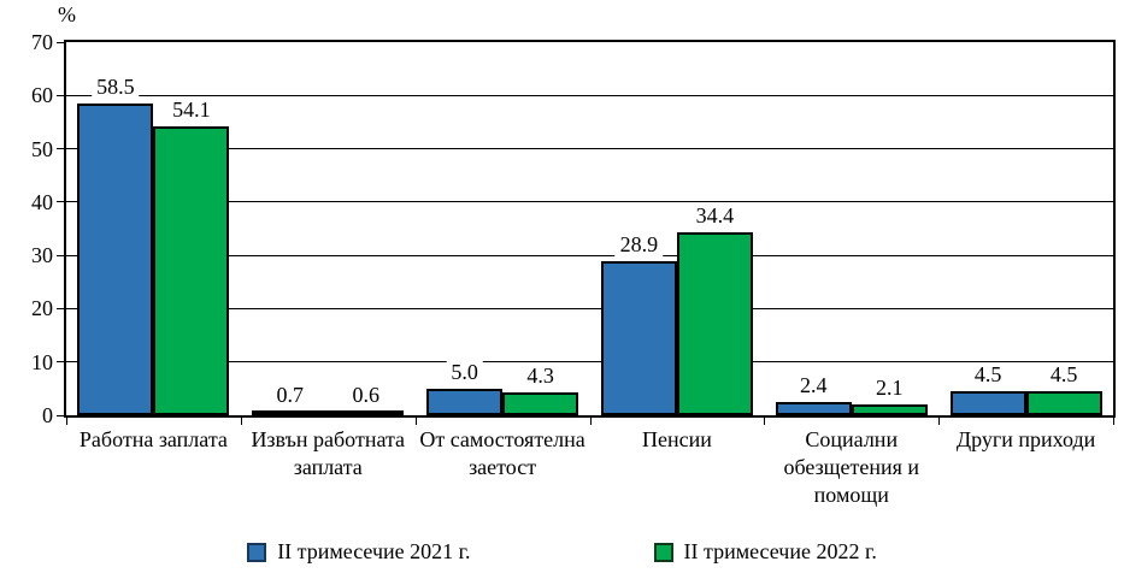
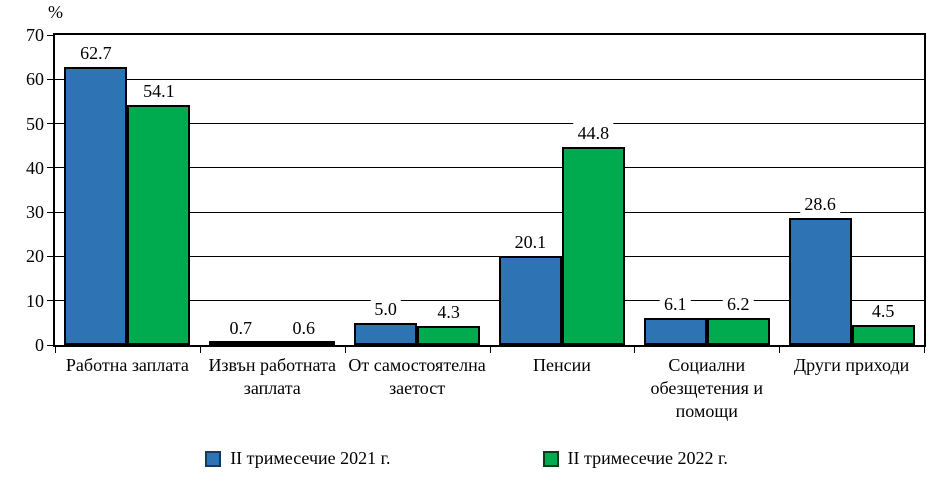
II тримесечие 2021 г./Работна заплата: 58.5 -> 62.7
II тримесечие 2021 г./Пенсии: 28.9 -> 20.1
II тримесечие 2022 г./Пенсии: 34.4 -> 44.8
II тримесечие 2021 г./Социални обезщетения и помощи: 2.4 -> 6.1
II тримесечие 2022 г./Социални обезщетения и помощи: 2.1 -> 6.2
II тримесечие 2021 г./Други приходи: 4.5 -> 28.6
